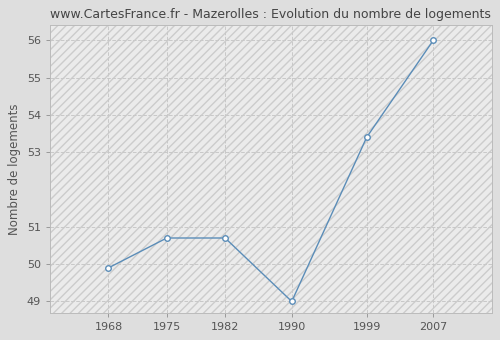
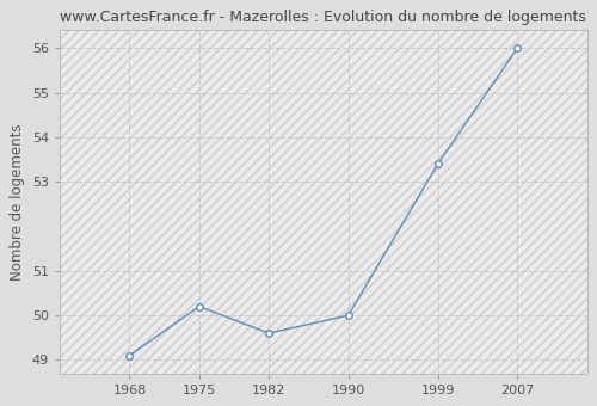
1968: 49.9 -> 49.1
1975: 50.7 -> 50.2
1982: 50.7 -> 49.6
1990: 49.0 -> 50.0
